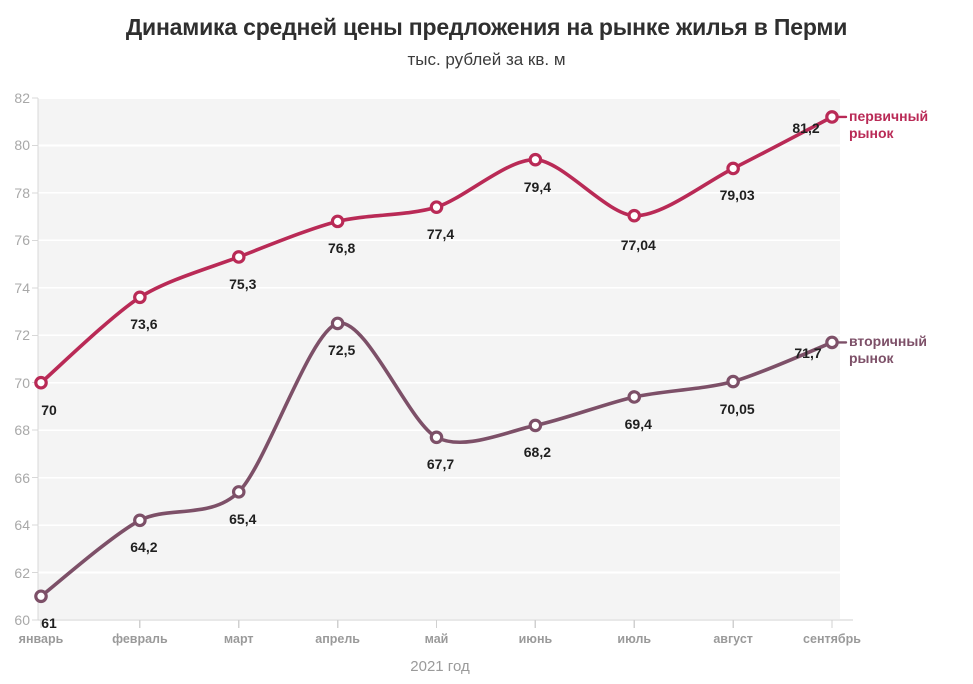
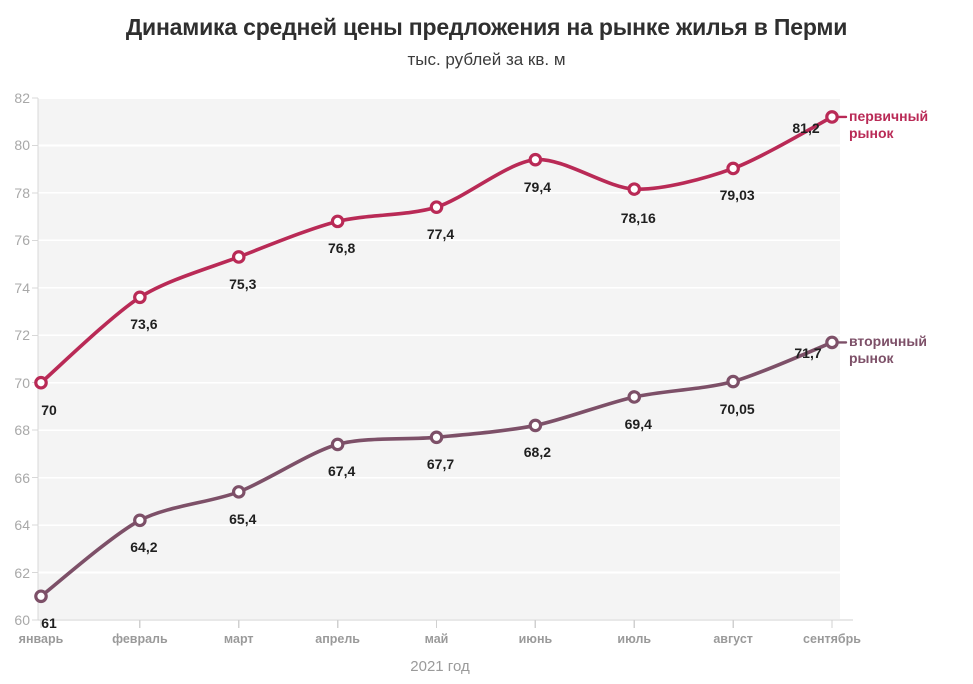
вторичный рынок/апрель: 72,5 -> 67,4
первичный рынок/июль: 77,04 -> 78,16
